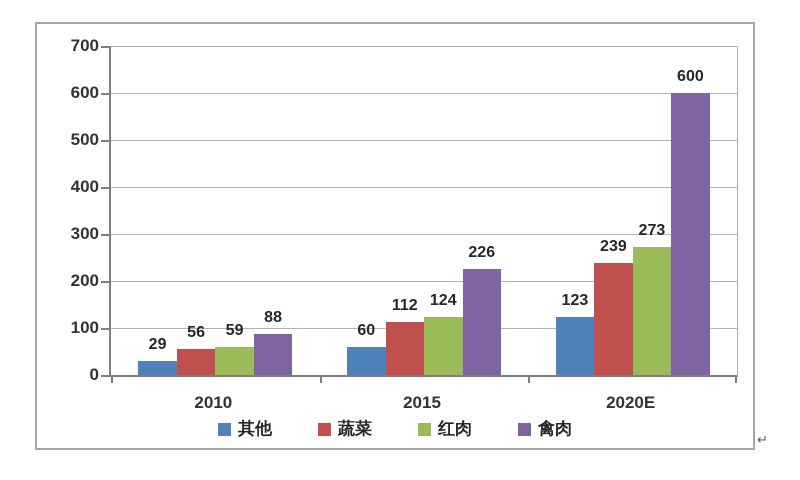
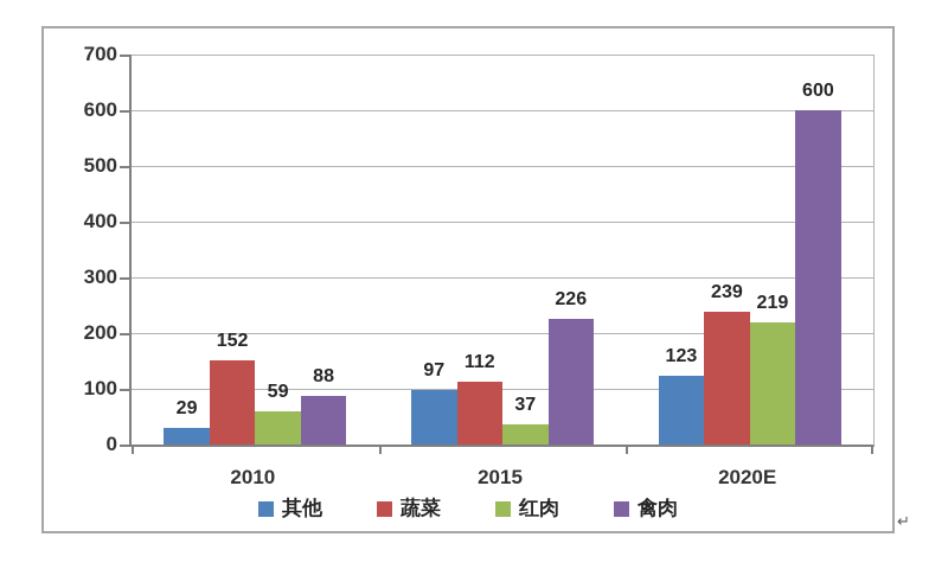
蔬菜/2010: 56 -> 152
其他/2015: 60 -> 97
红肉/2015: 124 -> 37
红肉/2020E: 273 -> 219
